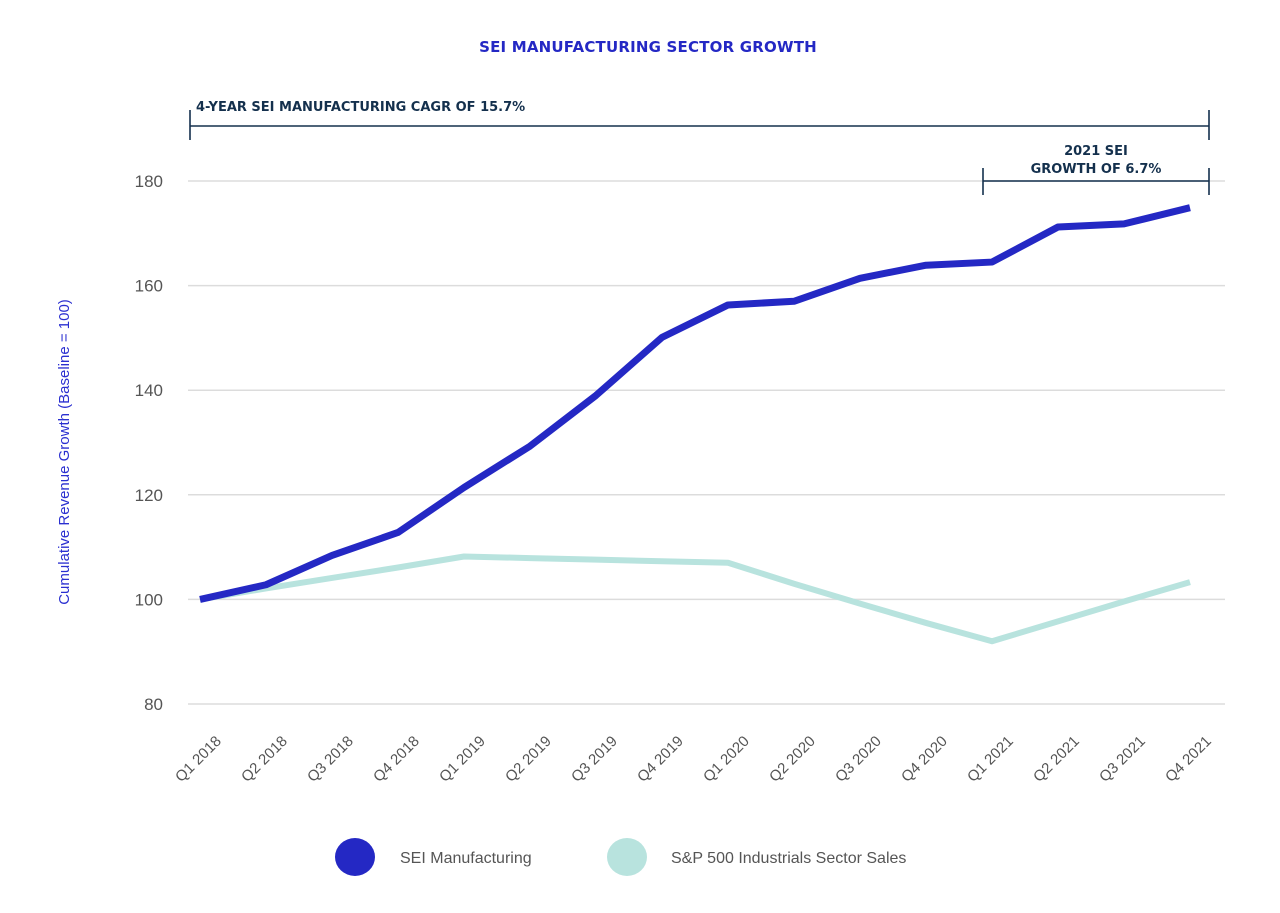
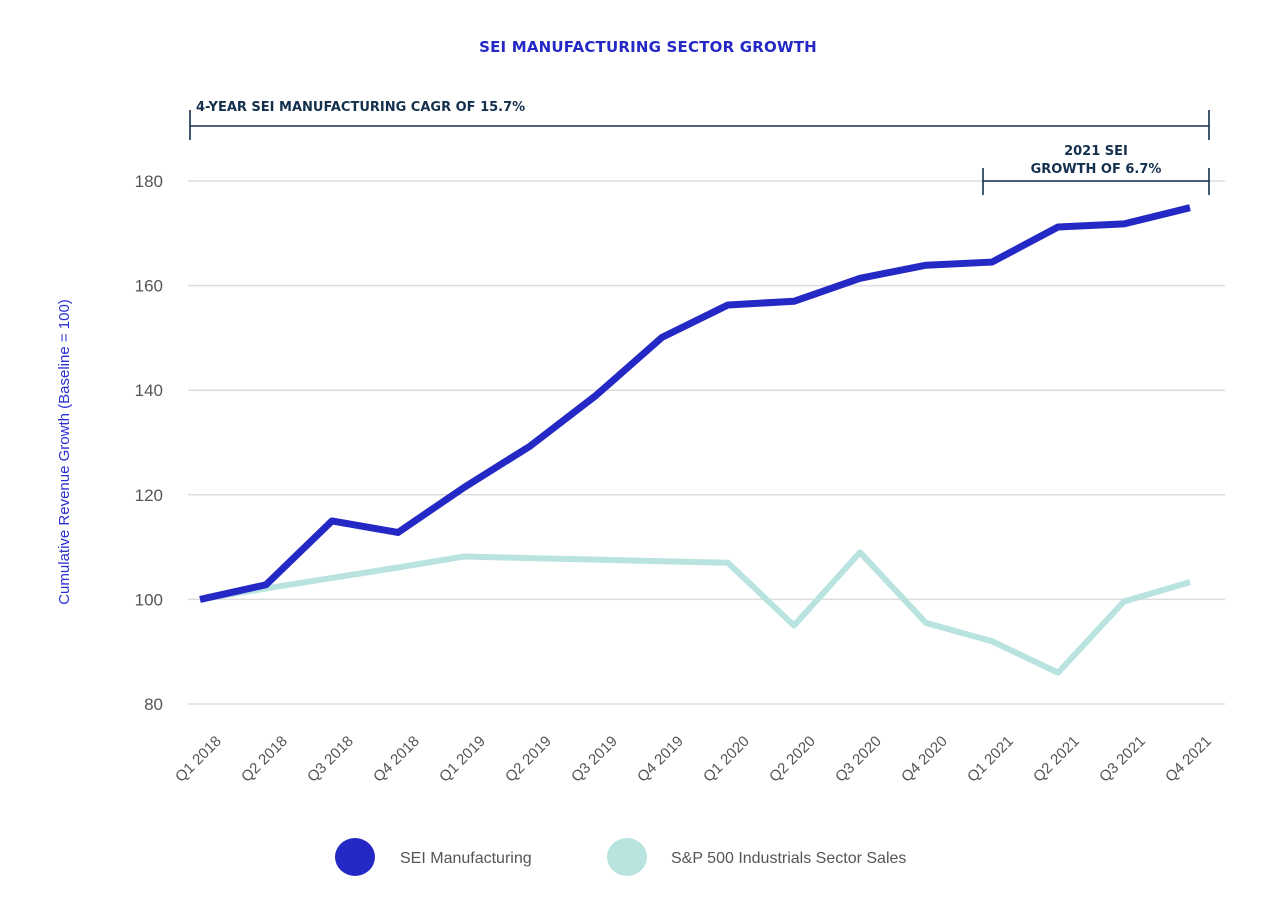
SEI Manufacturing/Q3 2018: 108 -> 115
S&P 500 Industrials Sector Sales/Q2 2020: 103 -> 95
S&P 500 Industrials Sector Sales/Q3 2020: 99 -> 109
S&P 500 Industrials Sector Sales/Q2 2021: 96 -> 86
